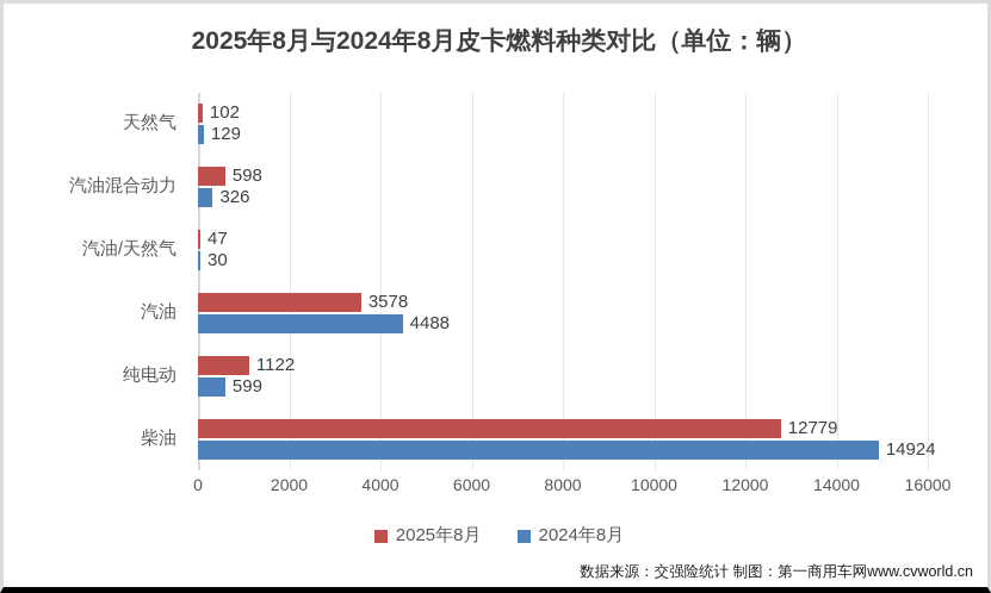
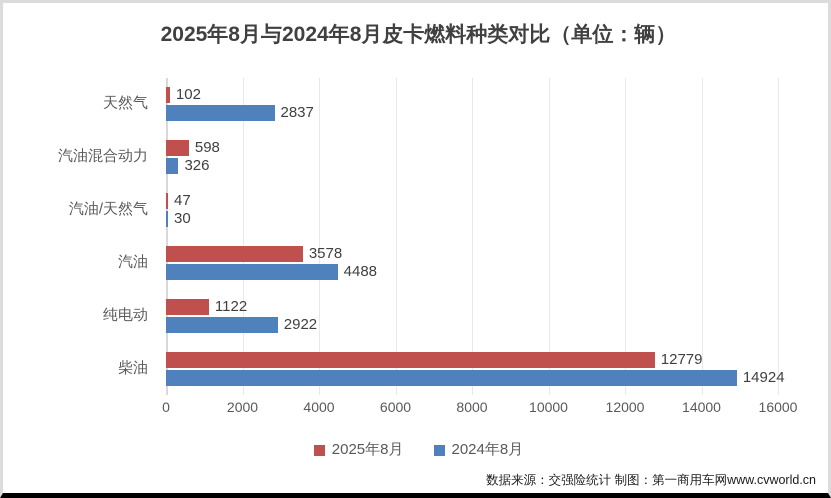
2024年8月/天然气: 129 -> 2837
2024年8月/纯电动: 599 -> 2922
